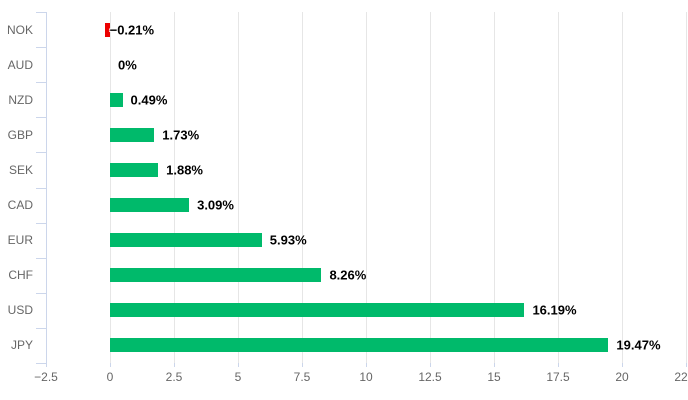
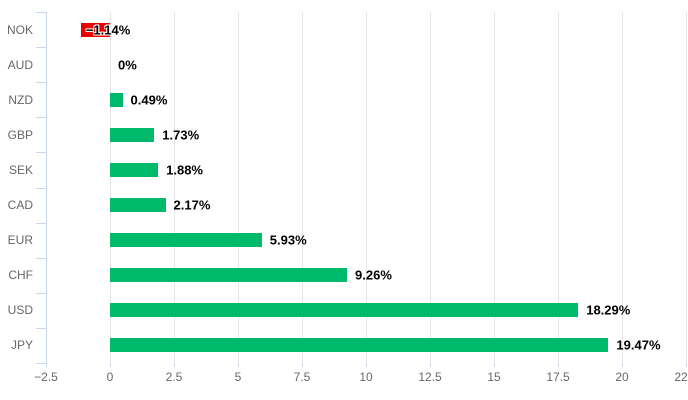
NOK: −0.21% -> −1.14%
CAD: 3.09% -> 2.17%
CHF: 8.26% -> 9.26%
USD: 16.19% -> 18.29%
